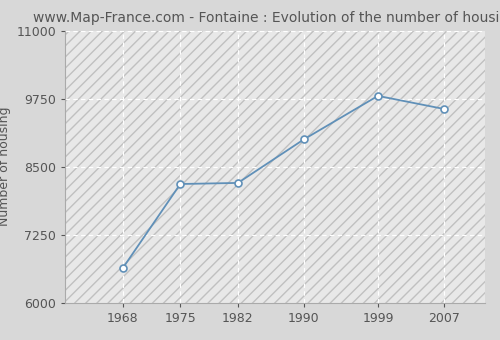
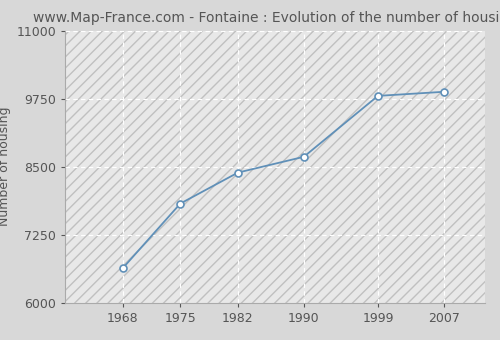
1975: 8180 -> 7820
1982: 8200 -> 8390
1990: 9000 -> 8680
2007: 9560 -> 9880
